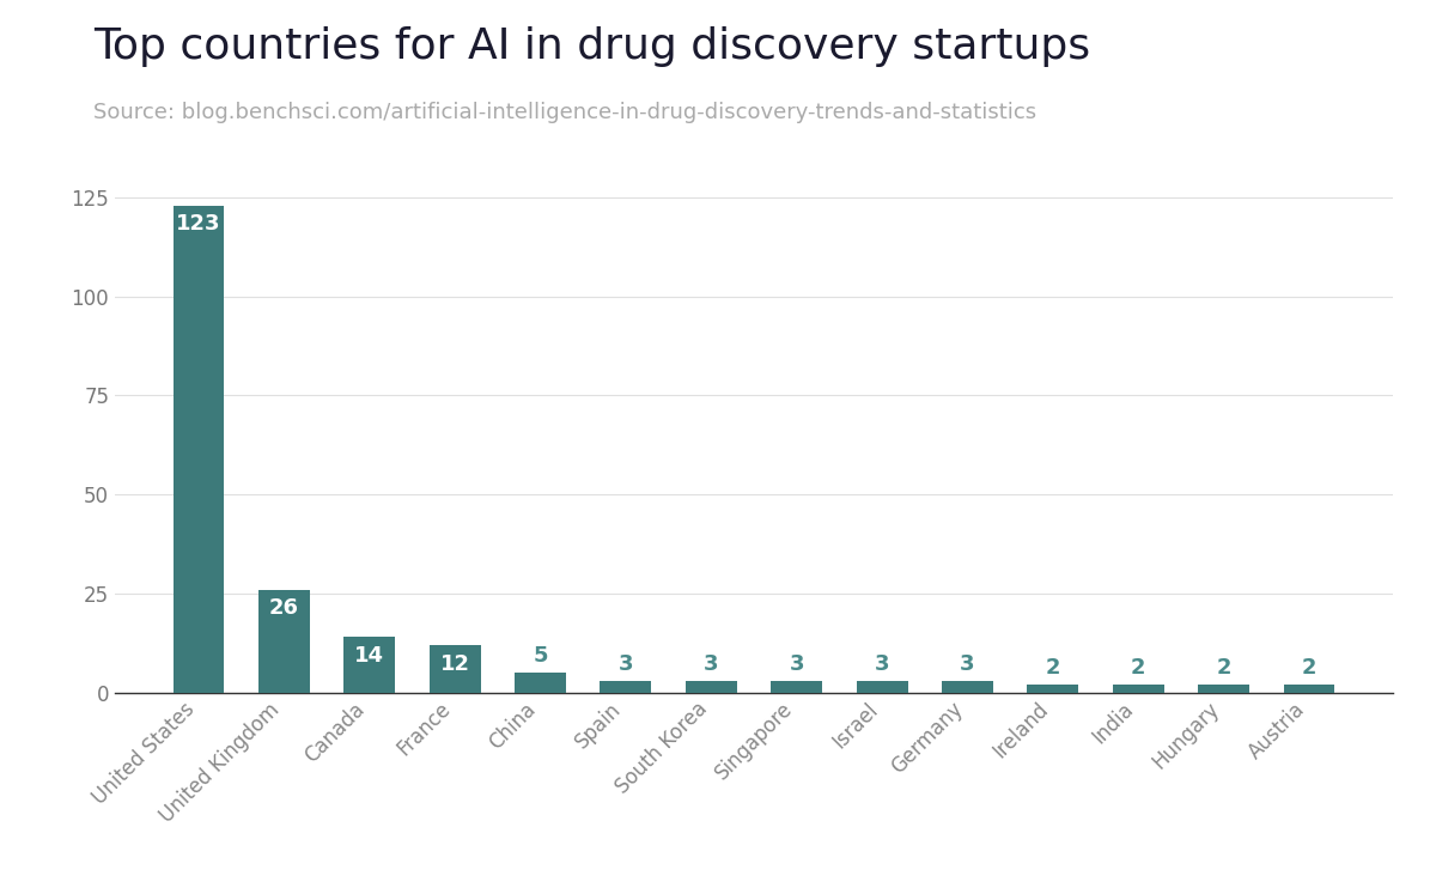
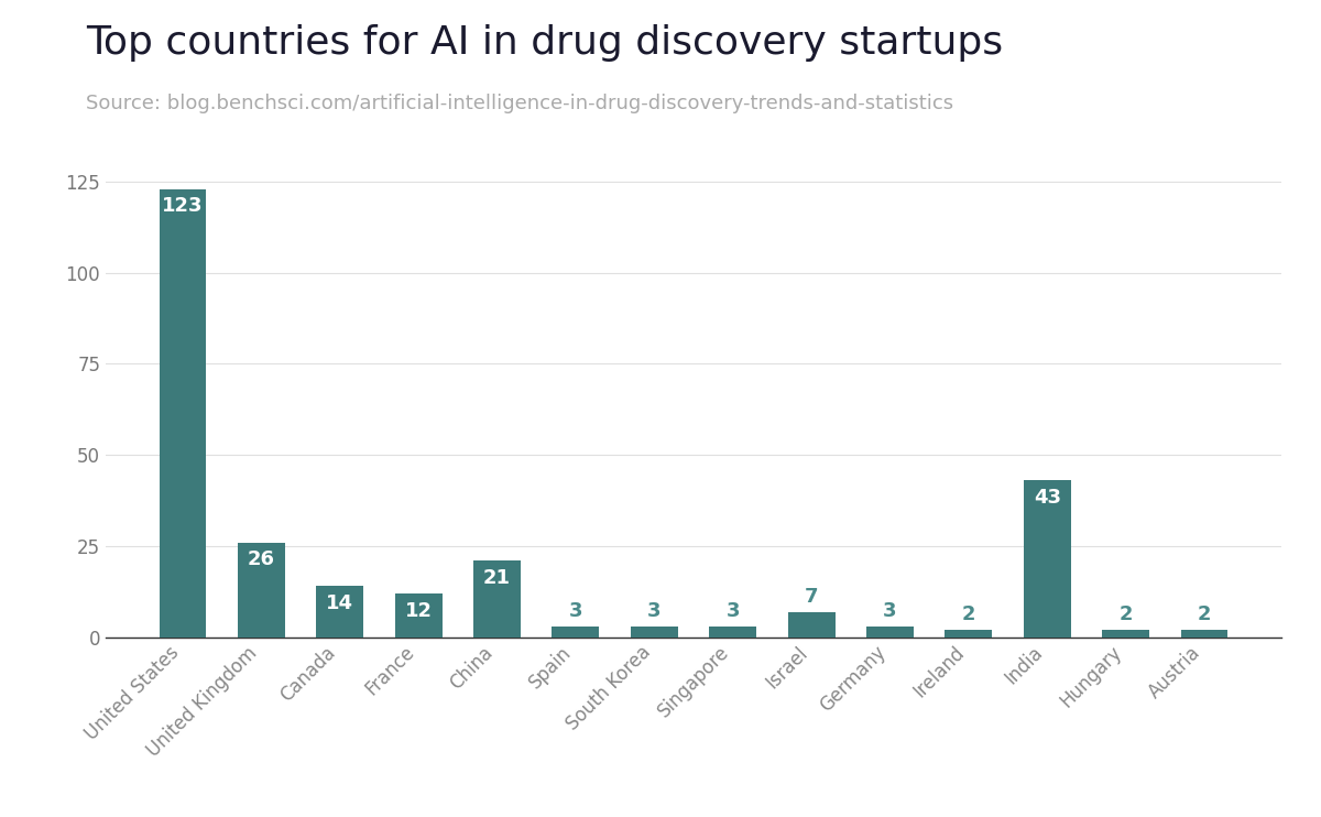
China: 5 -> 21
Israel: 3 -> 7
India: 2 -> 43
